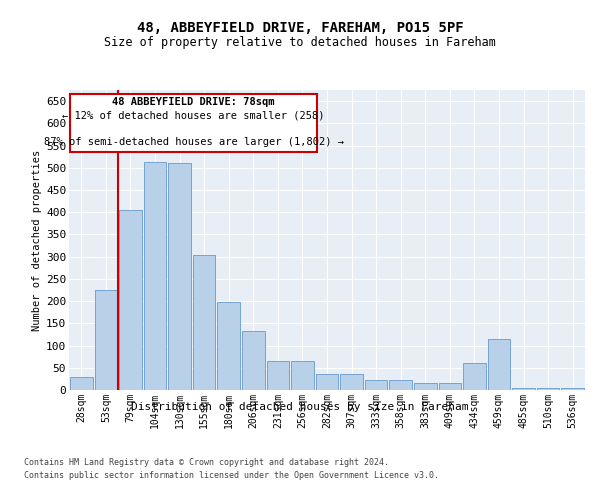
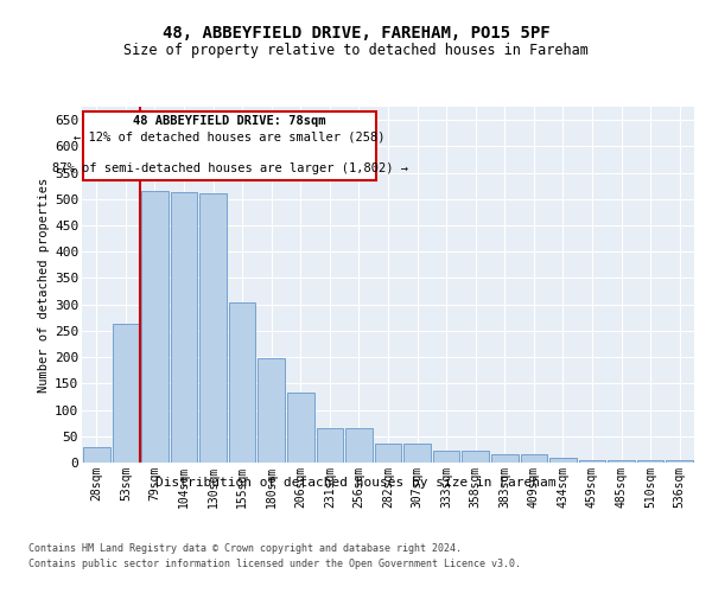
53sqm: 225 -> 263
79sqm: 405 -> 515
434sqm: 60 -> 8
459sqm: 115 -> 5
